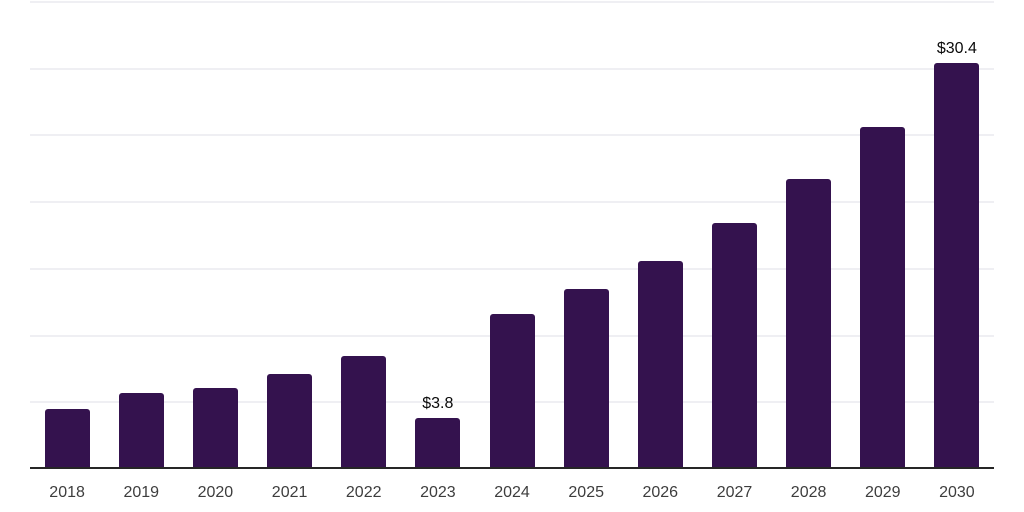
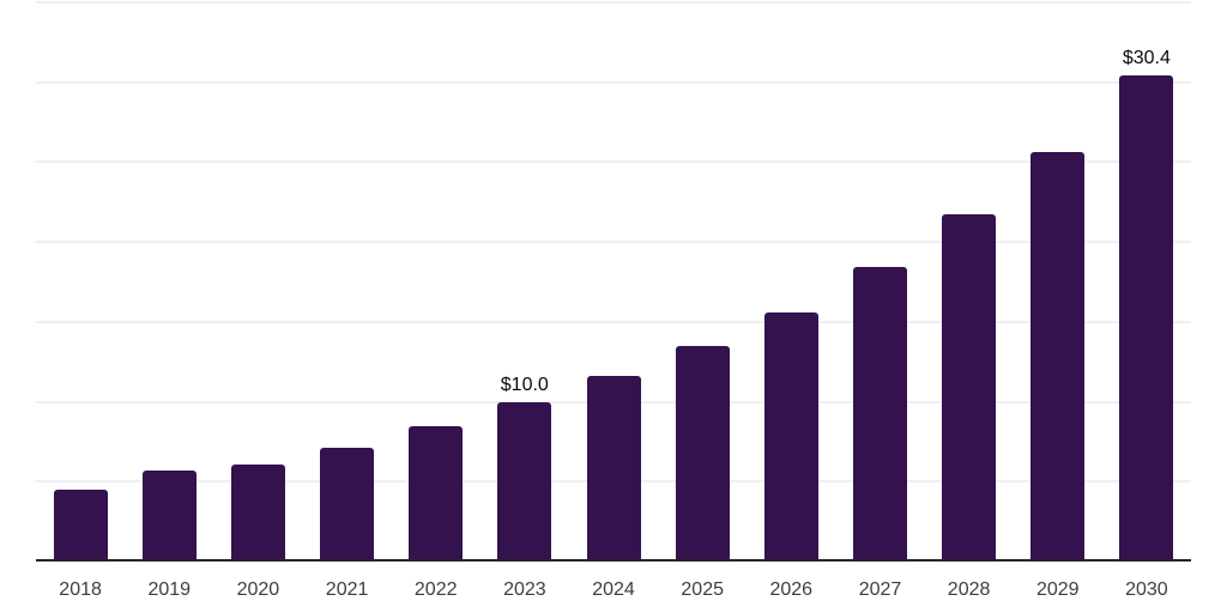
2023: $3.8 -> $10.0
